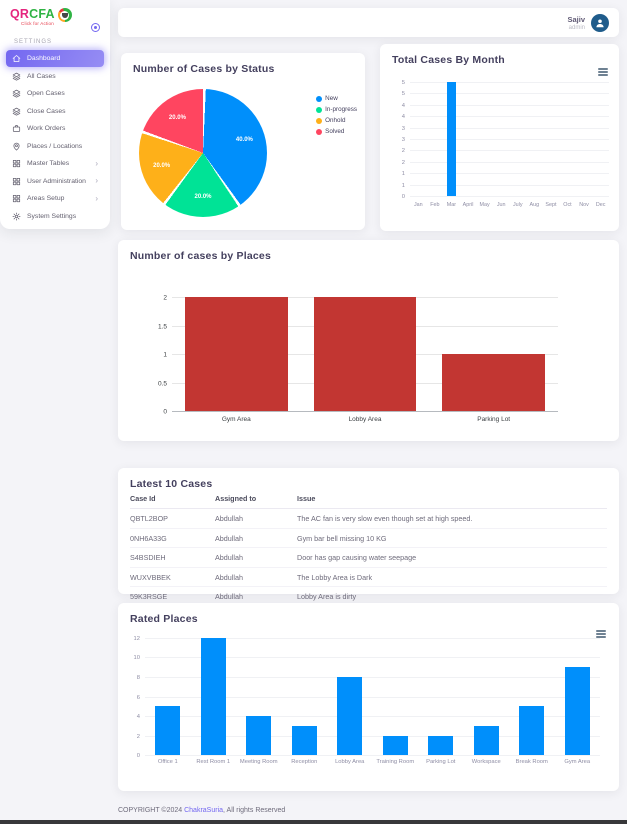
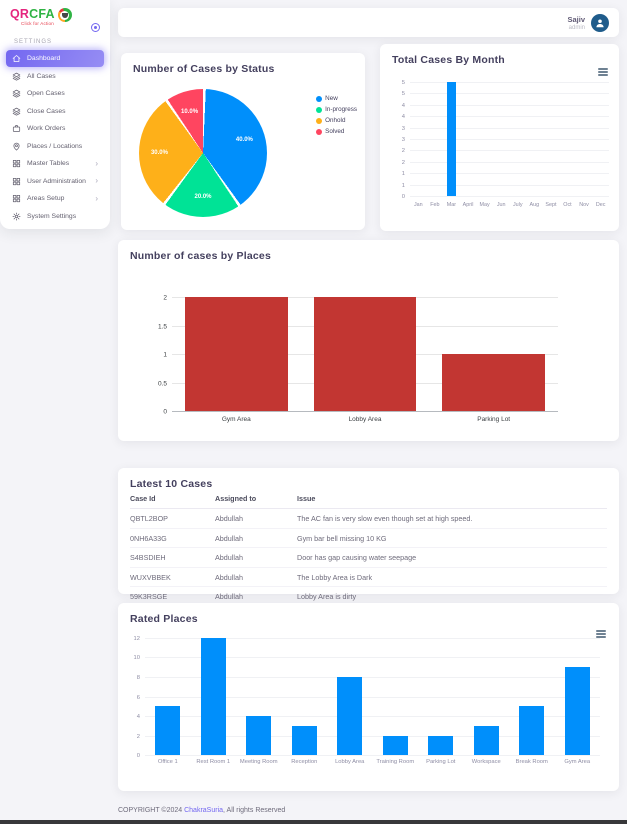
Number of Cases by Status/Onhold: 20.0% -> 30.0%
Number of Cases by Status/Solved: 20.0% -> 10.0%
